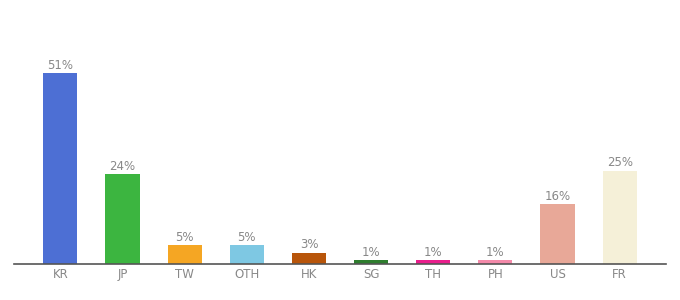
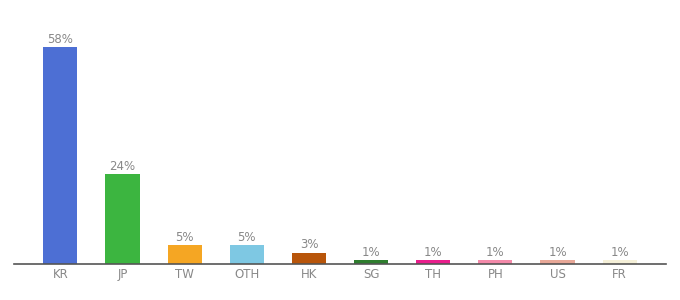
KR: 51% -> 58%
US: 16% -> 1%
FR: 25% -> 1%
